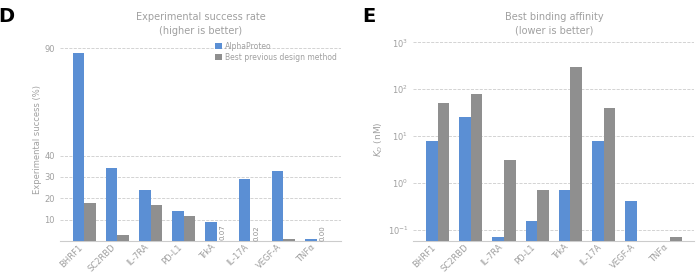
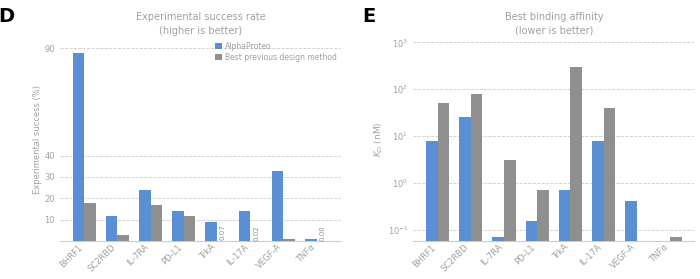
Experimental success rate (higher is better)/AlphaProteo/SC2RBD: 34 -> 12
Experimental success rate (higher is better)/AlphaProteo/IL-17A: 29 -> 14
